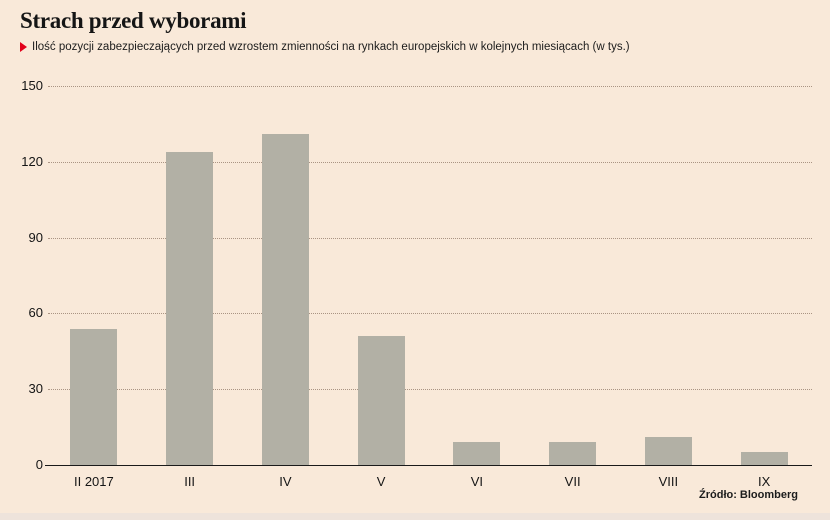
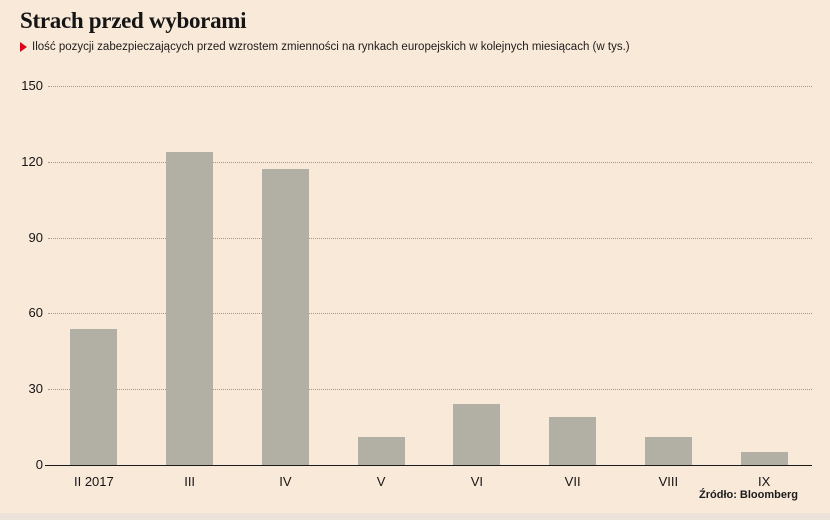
IV: 131 -> 117
V: 51 -> 11
VI: 9 -> 24
VII: 9 -> 19
